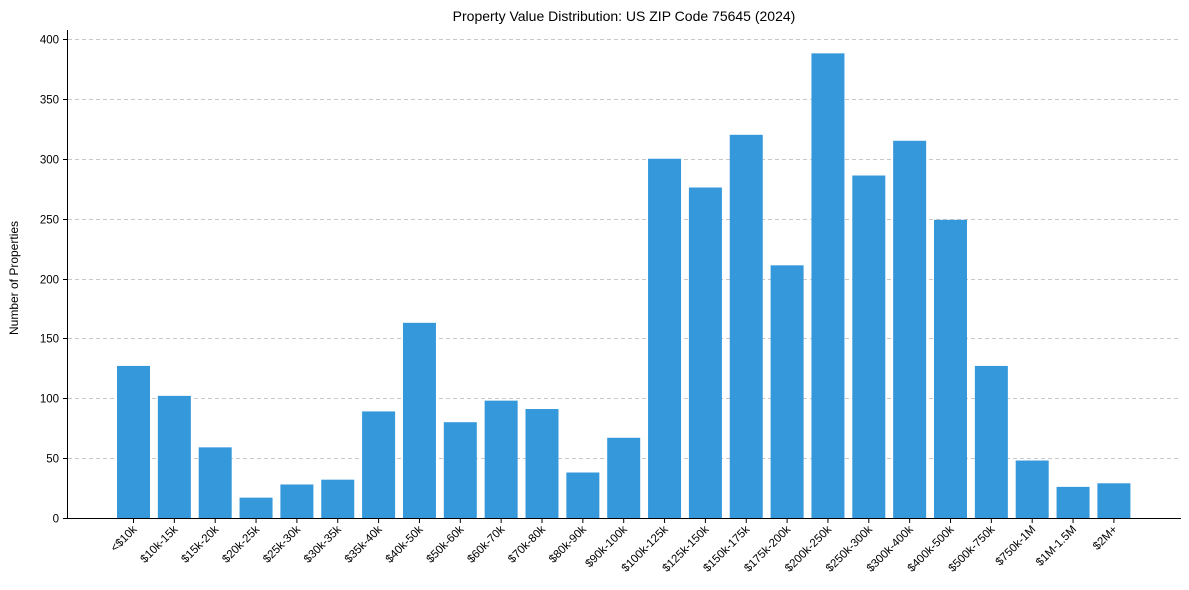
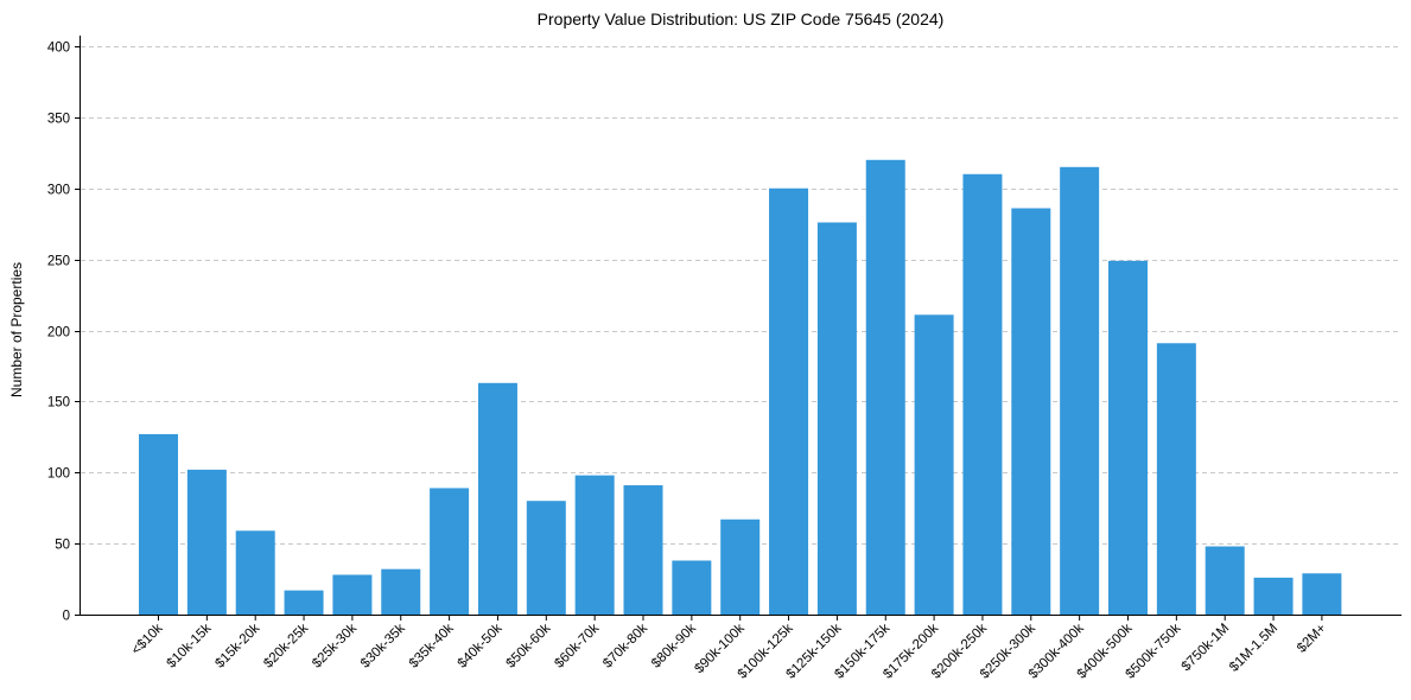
$200k-250k: 388 -> 310
$500k-750k: 127 -> 191
